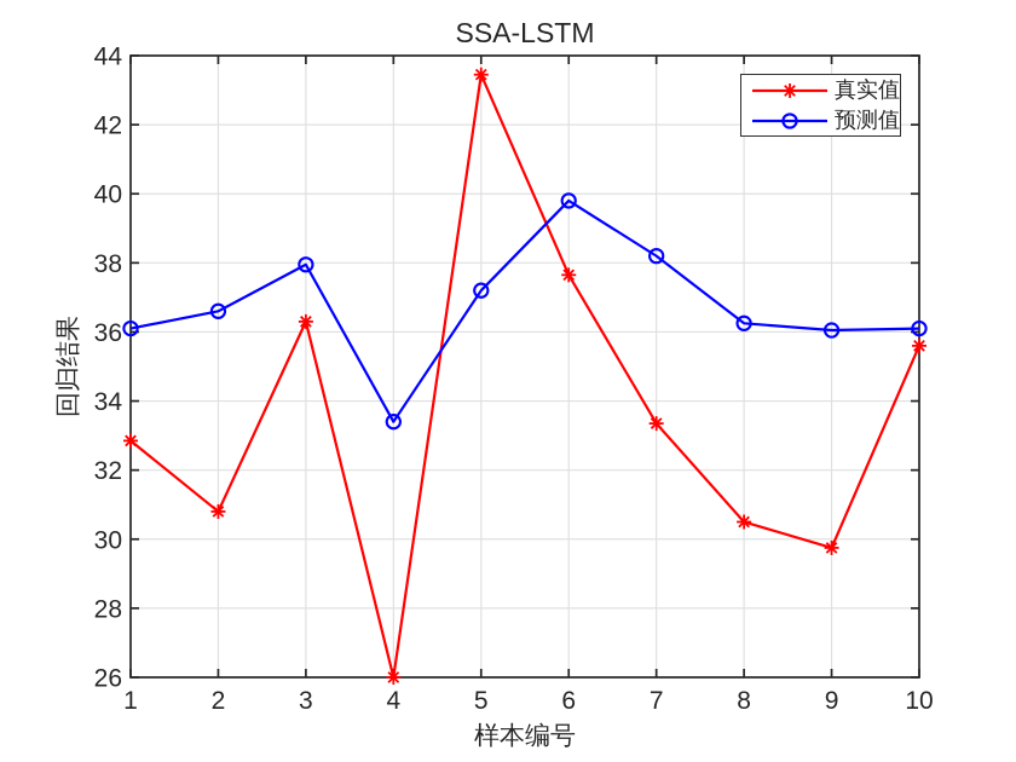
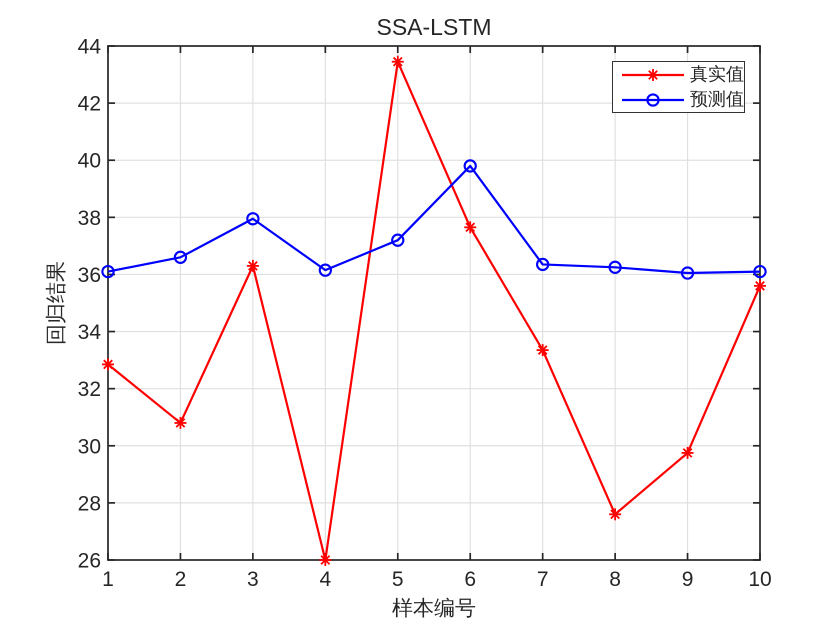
预测值/4: 33.4 -> 36.1
预测值/7: 38.2 -> 36.4
真实值/8: 30.5 -> 27.6
